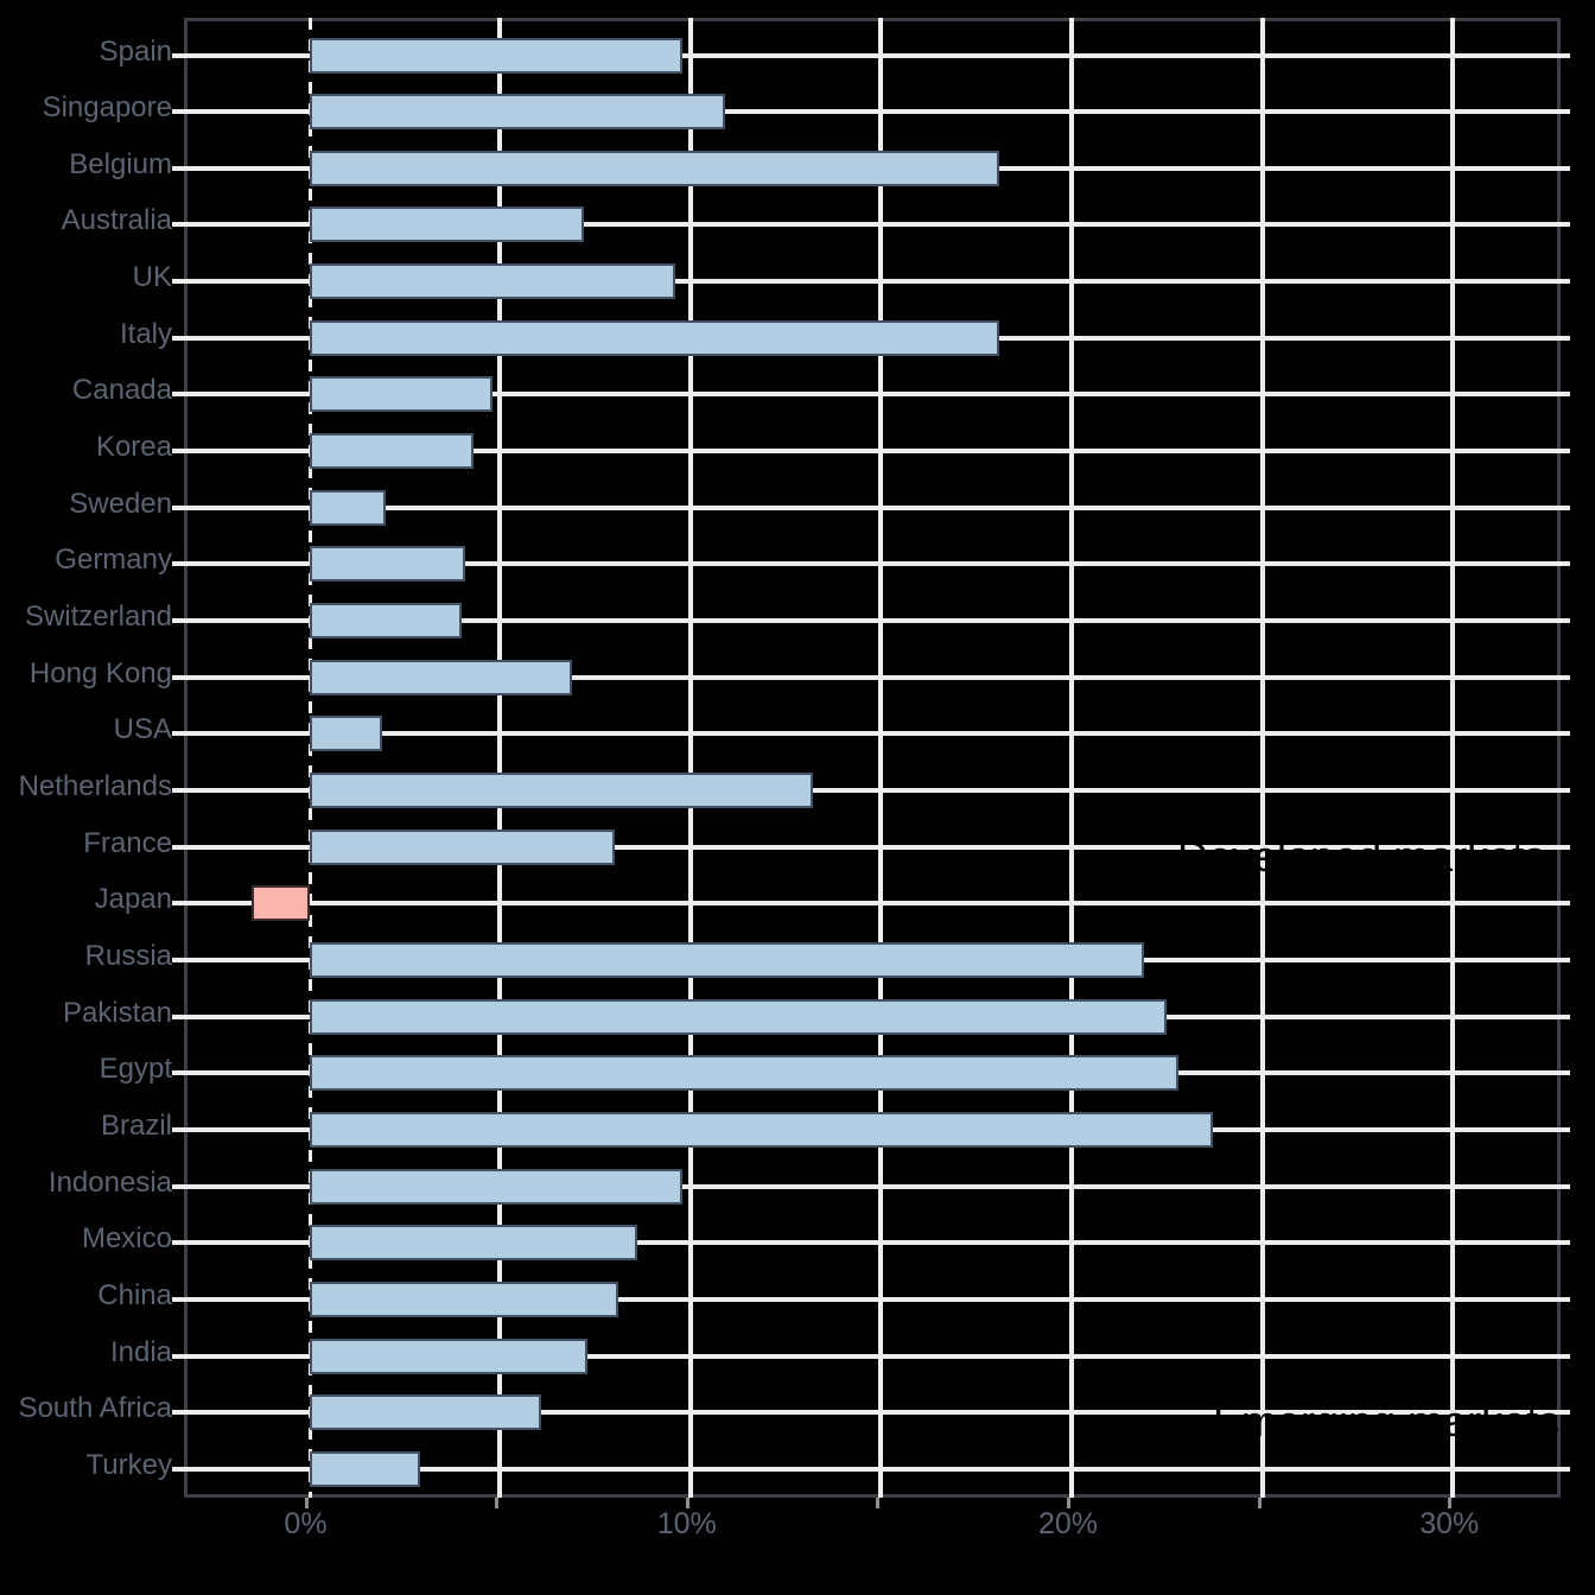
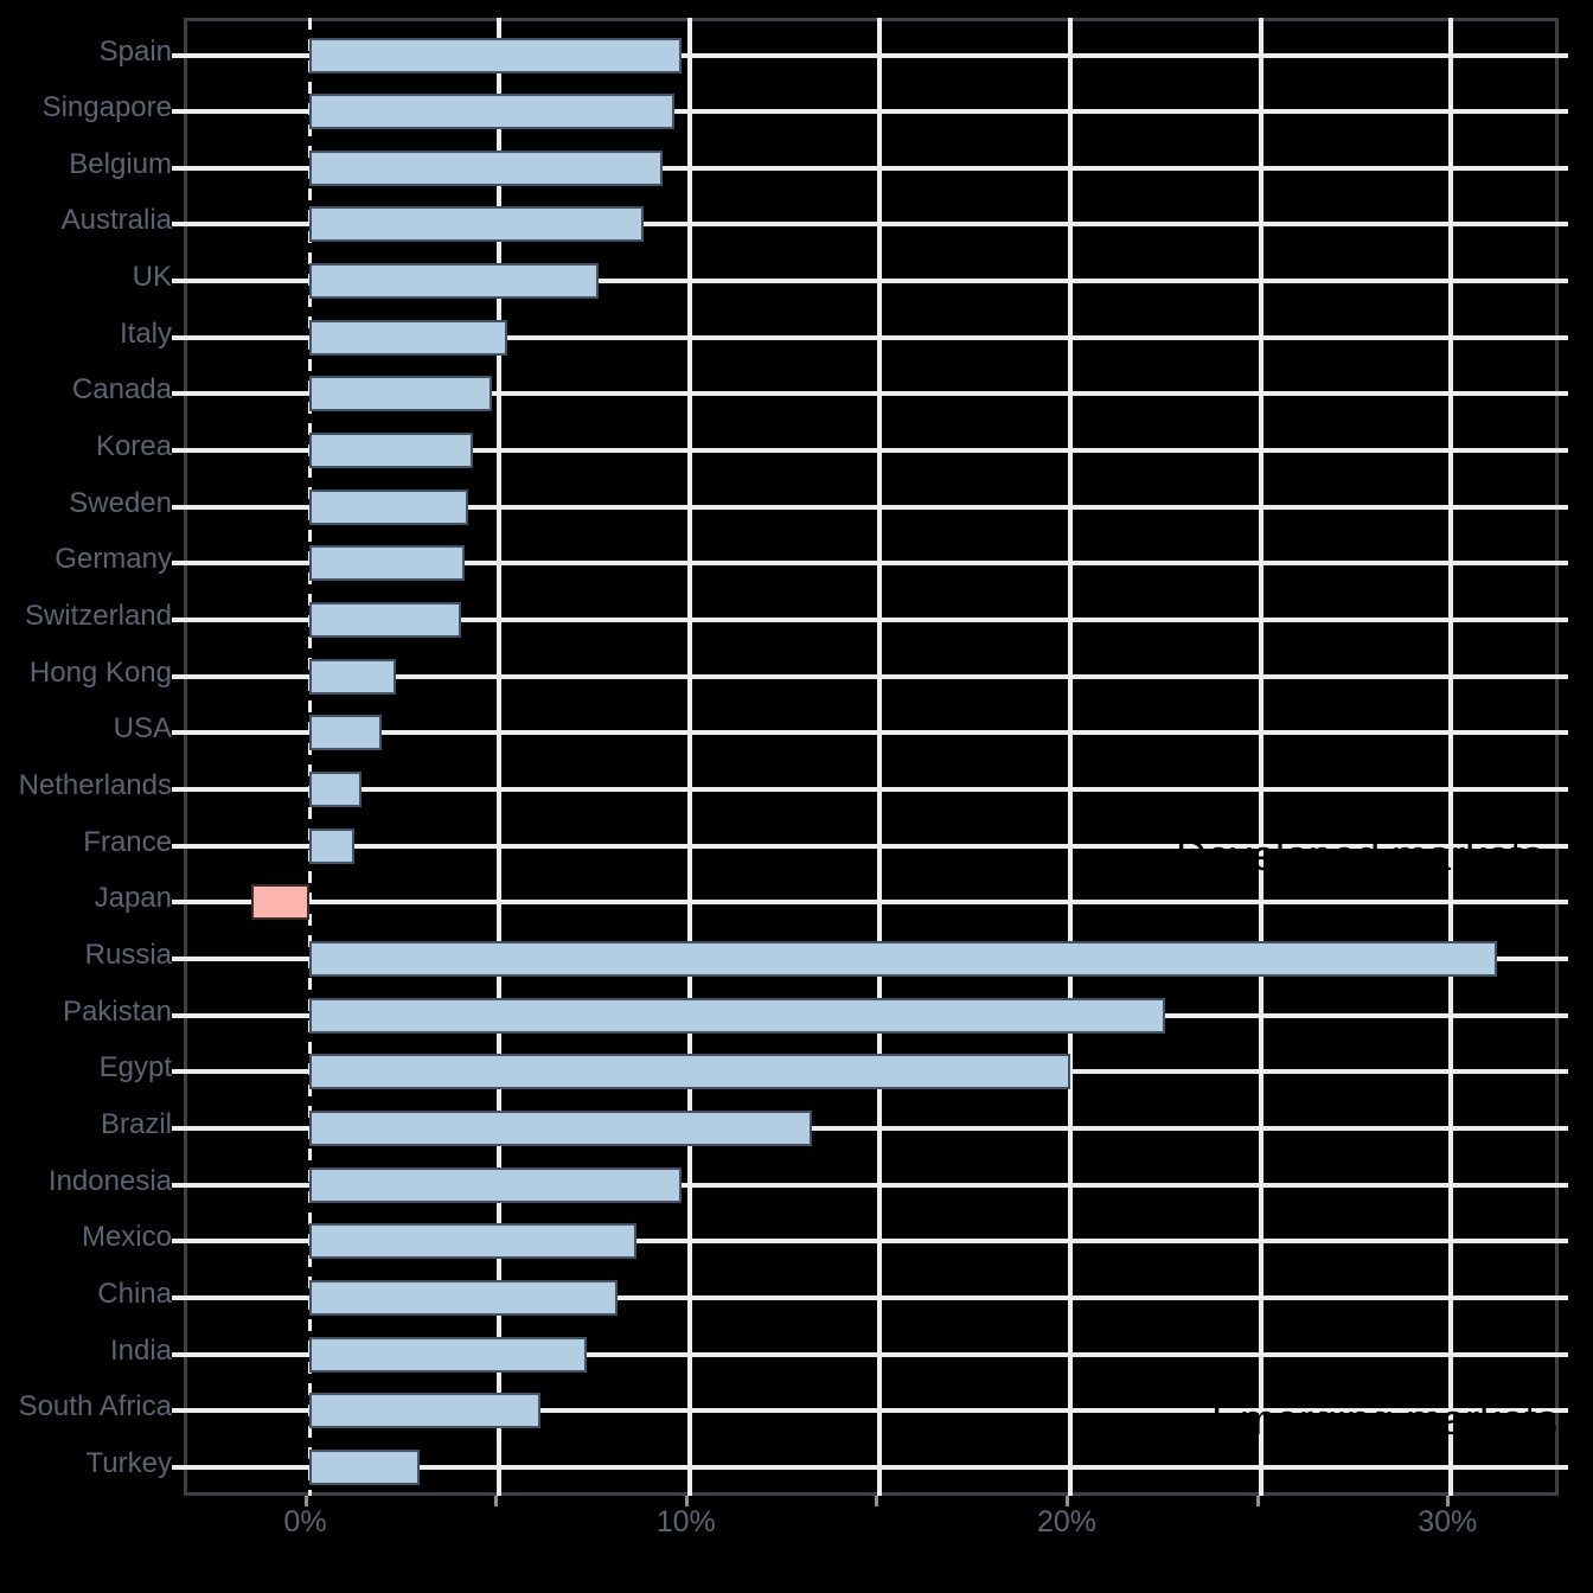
Singapore: 10.9% -> 9.6%
Belgium: 18.1% -> 9.3%
Australia: 7.2% -> 8.8%
UK: 9.6% -> 7.6%
Italy: 18.1% -> 5.2%
Sweden: 2.0% -> 4.2%
Hong Kong: 6.9% -> 2.3%
Netherlands: 13.2% -> 1.4%
France: 8.0% -> 1.2%
Russia: 21.9% -> 31.2%
Egypt: 22.8% -> 20.0%
Brazil: 23.7% -> 13.2%
